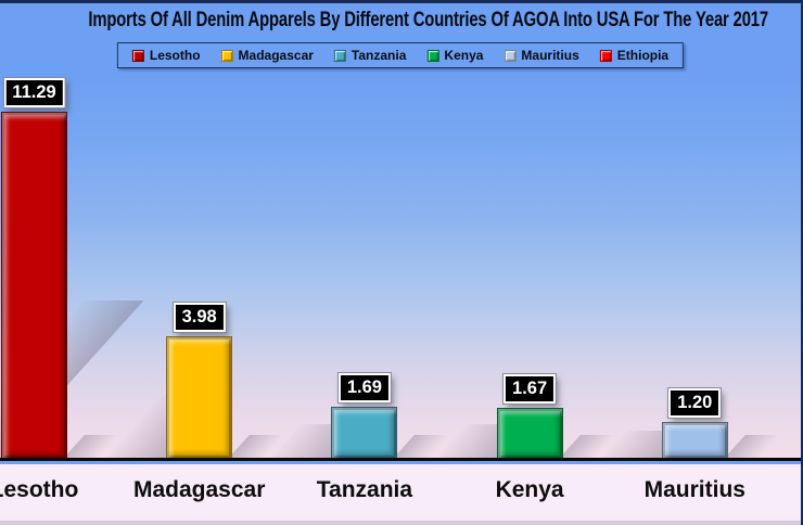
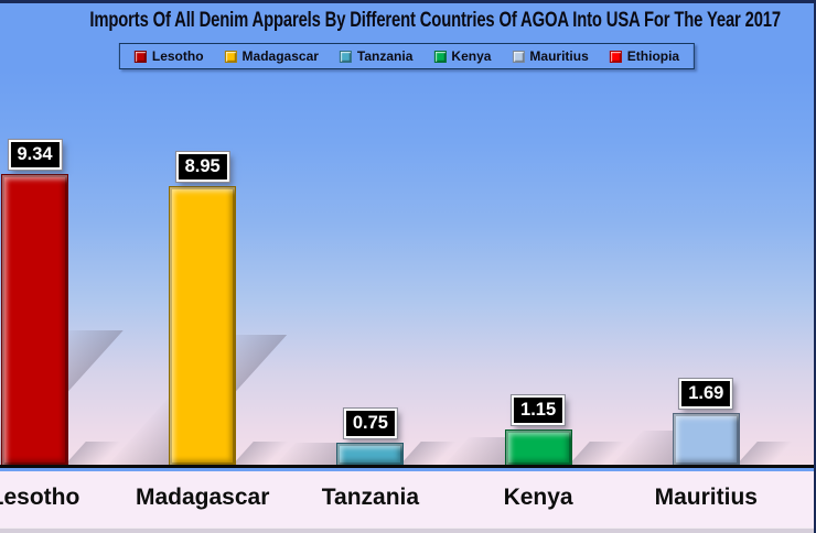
Lesotho: 11.29 -> 9.34
Madagascar: 3.98 -> 8.95
Tanzania: 1.69 -> 0.75
Kenya: 1.67 -> 1.15
Mauritius: 1.20 -> 1.69
